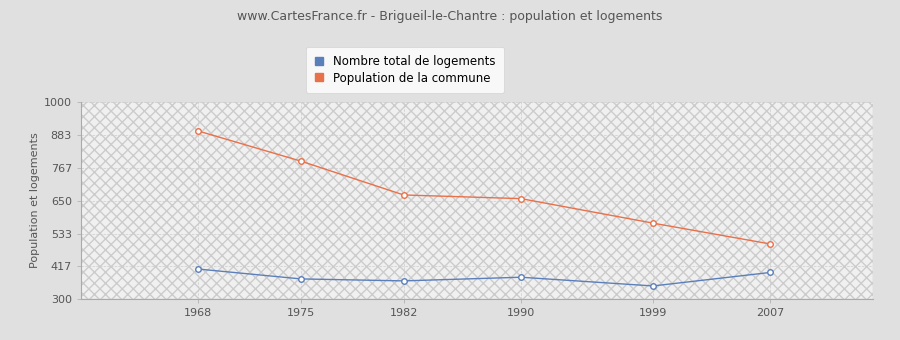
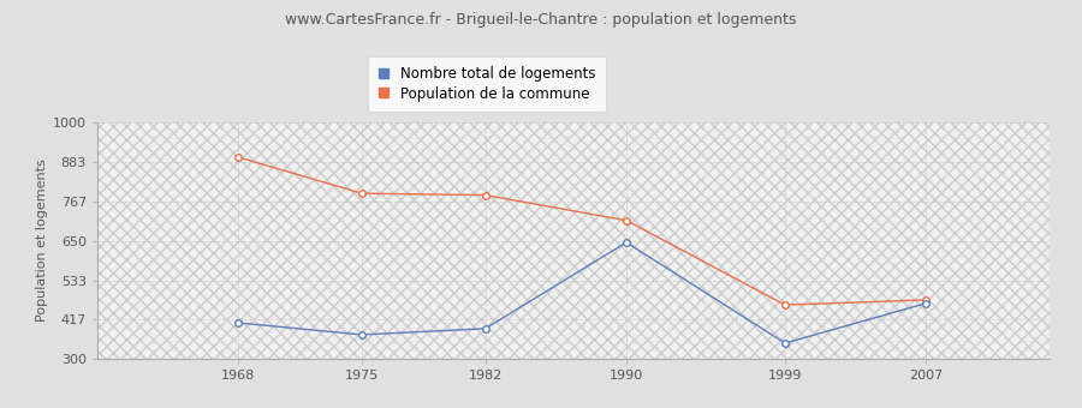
Nombre total de logements/1982: 365 -> 390
Population de la commune/1982: 670 -> 785
Nombre total de logements/1990: 378 -> 645
Population de la commune/1990: 657 -> 710
Population de la commune/1999: 570 -> 460
Nombre total de logements/2007: 395 -> 465
Population de la commune/2007: 496 -> 475
